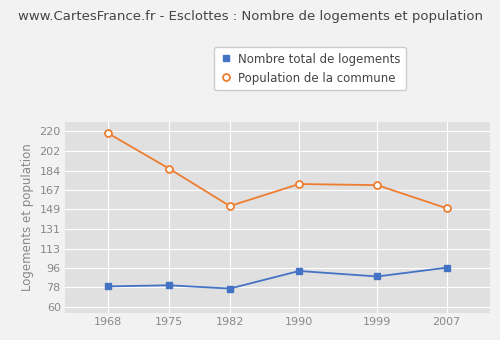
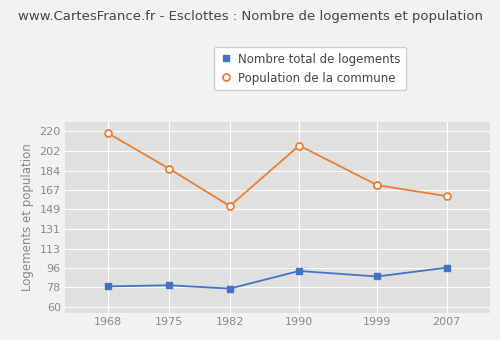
Population de la commune/1990: 172 -> 207
Population de la commune/2007: 150 -> 161
